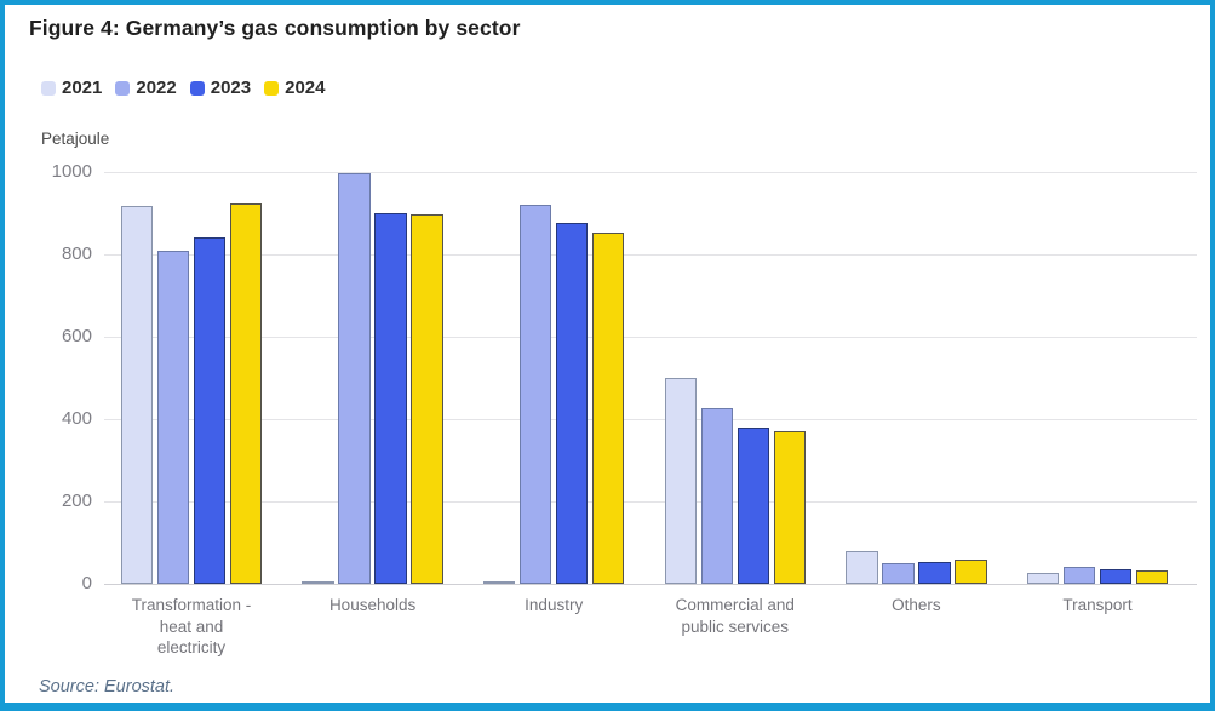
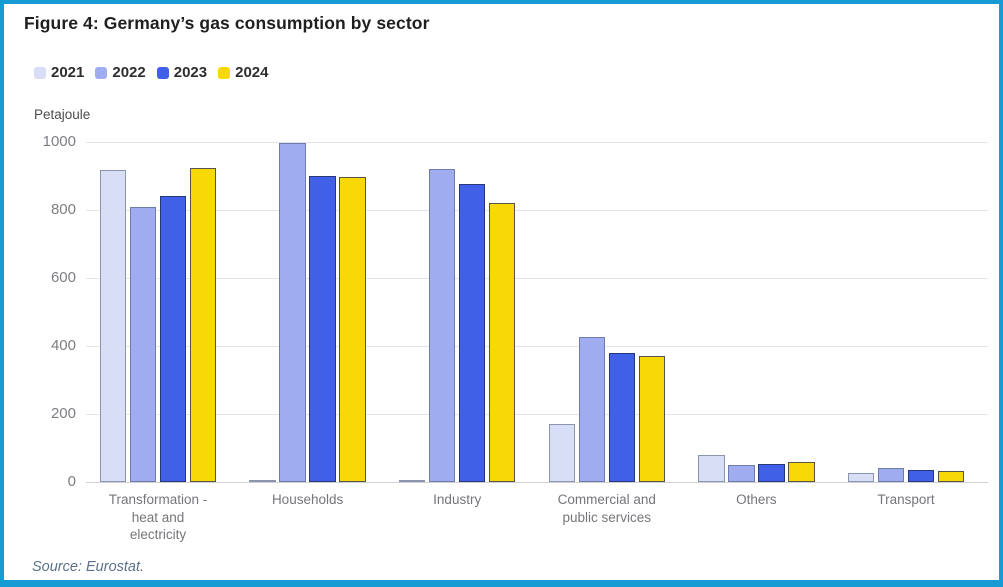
2024/Industry: 850 -> 820
2021/Commercial and public services: 500 -> 170
